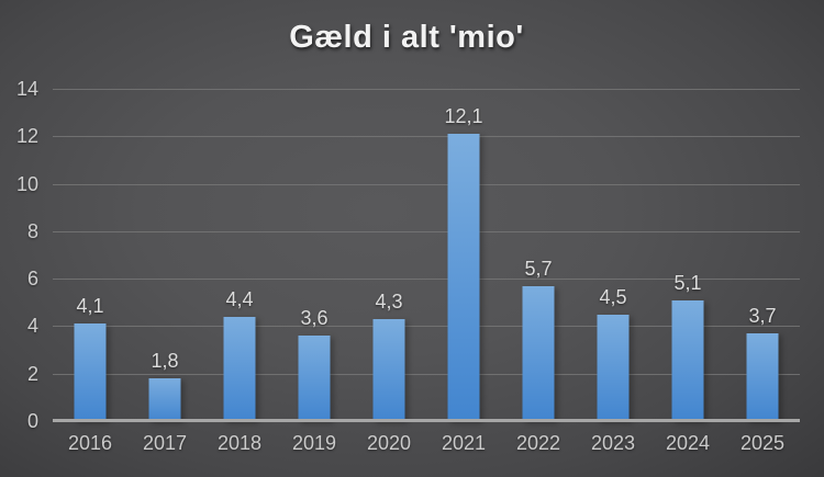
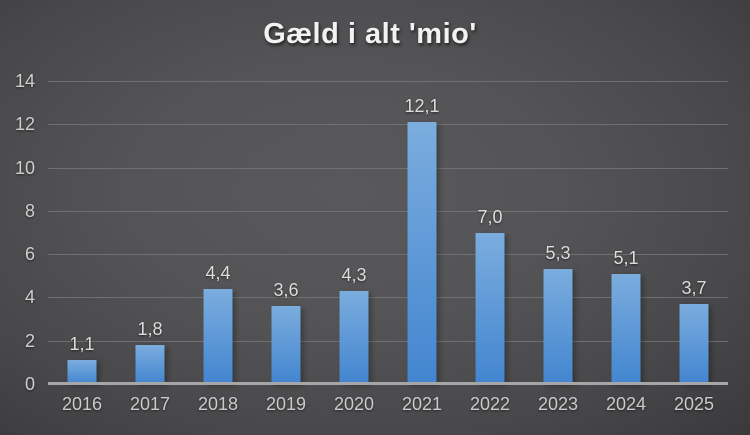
2016: 4,1 -> 1,1
2022: 5,7 -> 7,0
2023: 4,5 -> 5,3
